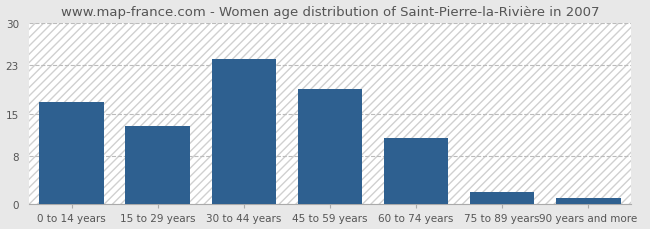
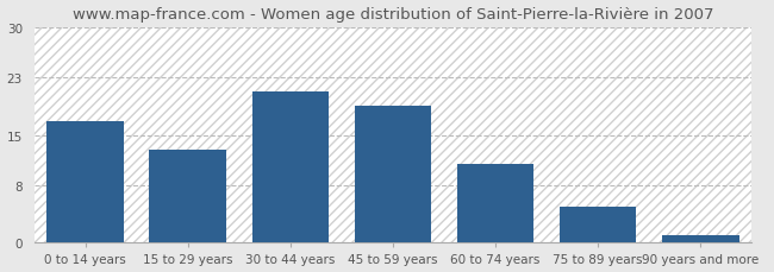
30 to 44 years: 24 -> 21
75 to 89 years: 2 -> 5
